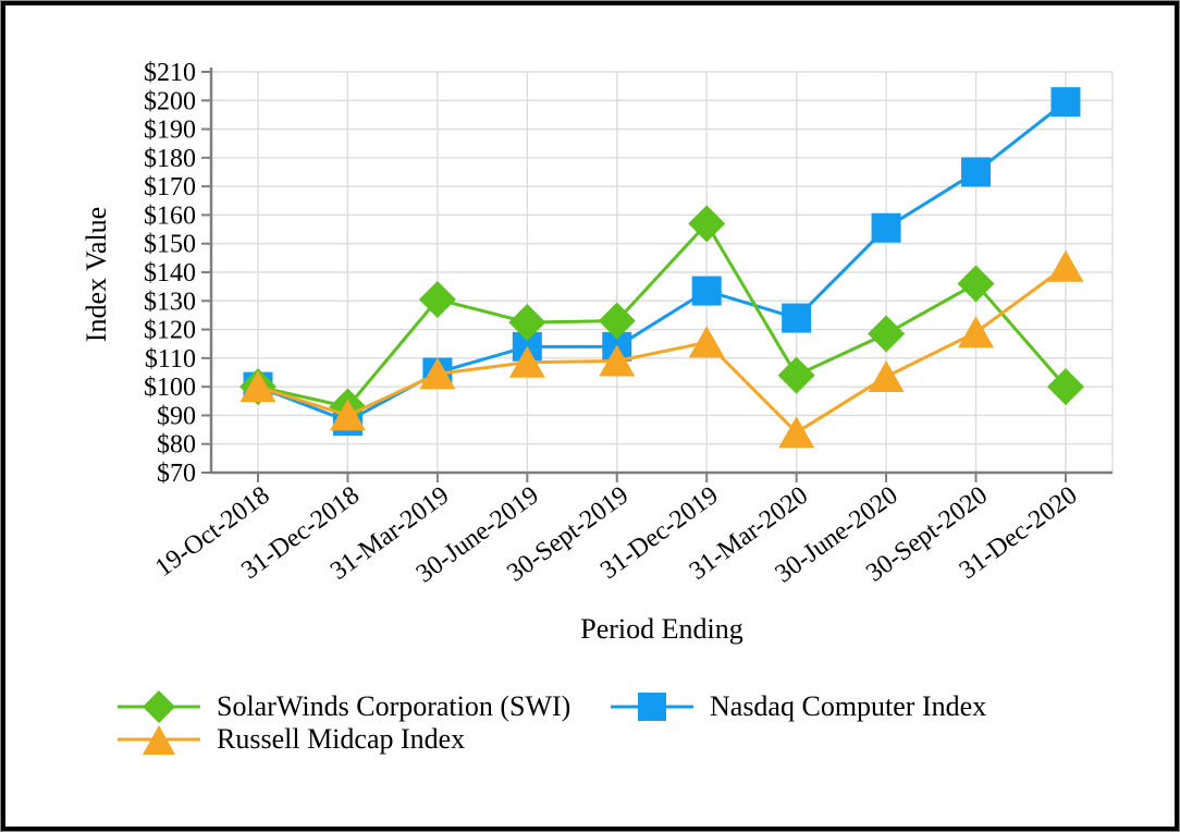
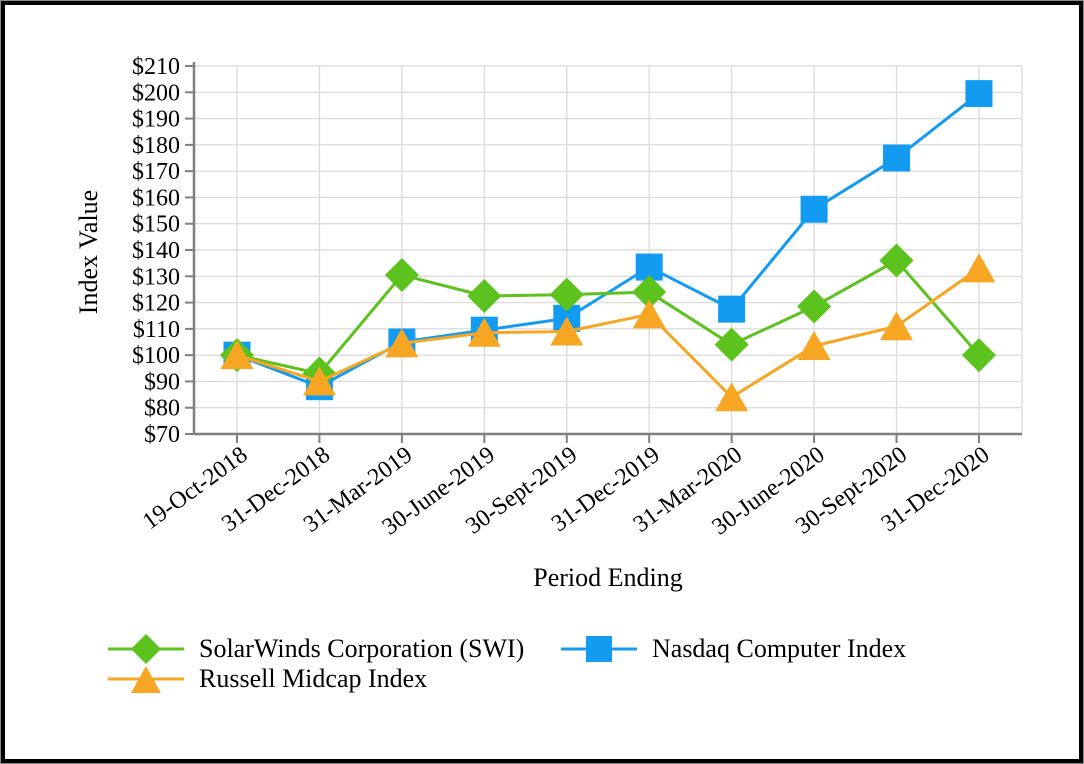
Nasdaq Computer Index/30-June-2019: $114 -> $110
SolarWinds Corporation (SWI)/31-Dec-2019: $157 -> $124
Nasdaq Computer Index/31-Mar-2020: $124 -> $118
Russell Midcap Index/30-Sept-2020: $119 -> $111
Russell Midcap Index/31-Dec-2020: $142 -> $133
